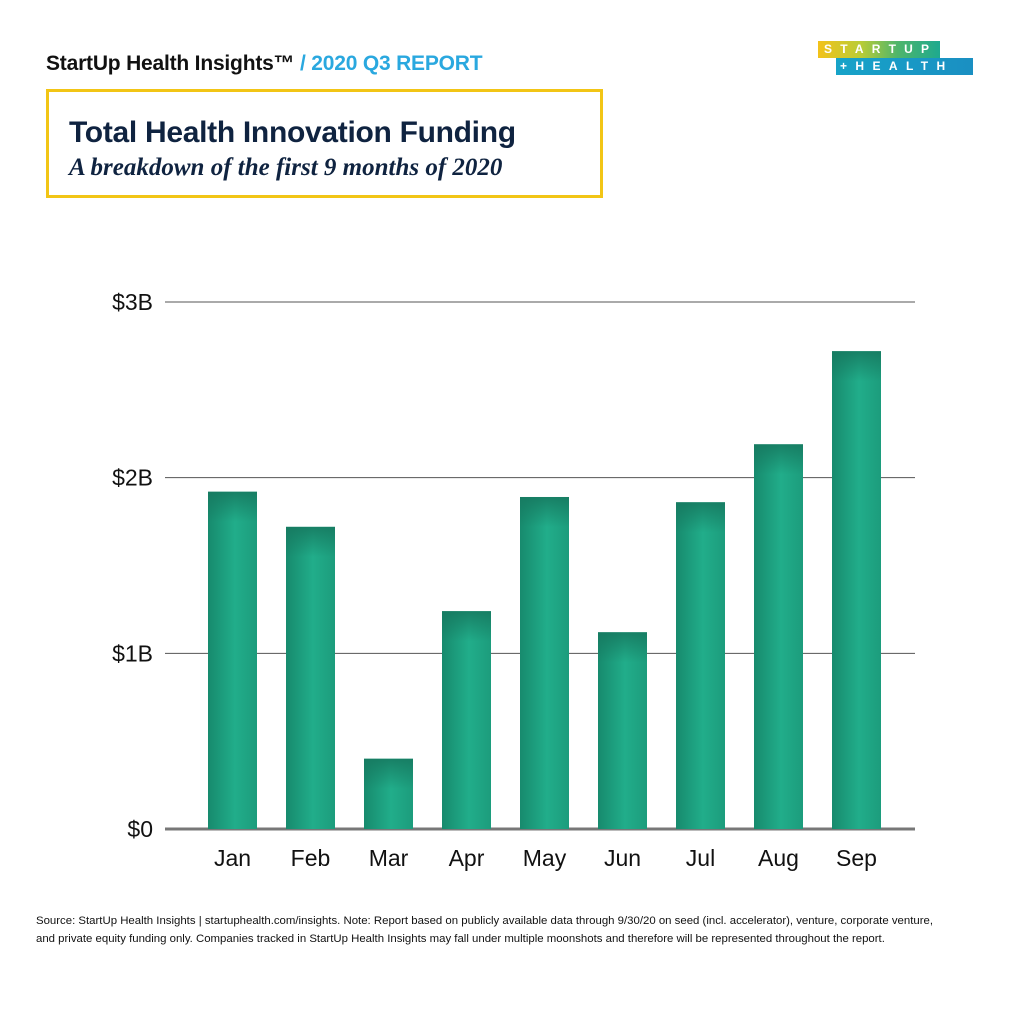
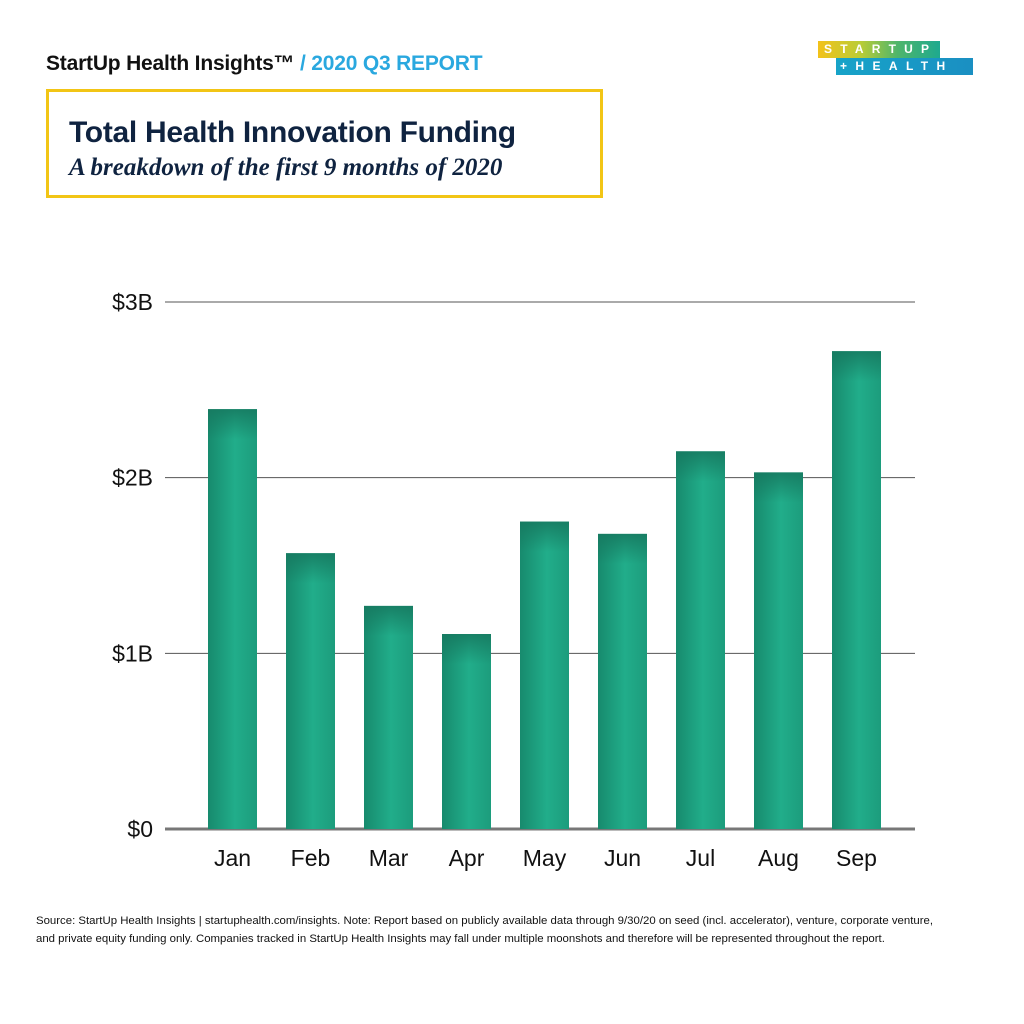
Jan: $1.92B -> $2.39B
Feb: $1.72B -> $1.57B
Mar: $0.40B -> $1.27B
Apr: $1.24B -> $1.11B
May: $1.89B -> $1.75B
Jun: $1.12B -> $1.68B
Jul: $1.86B -> $2.15B
Aug: $2.19B -> $2.03B
